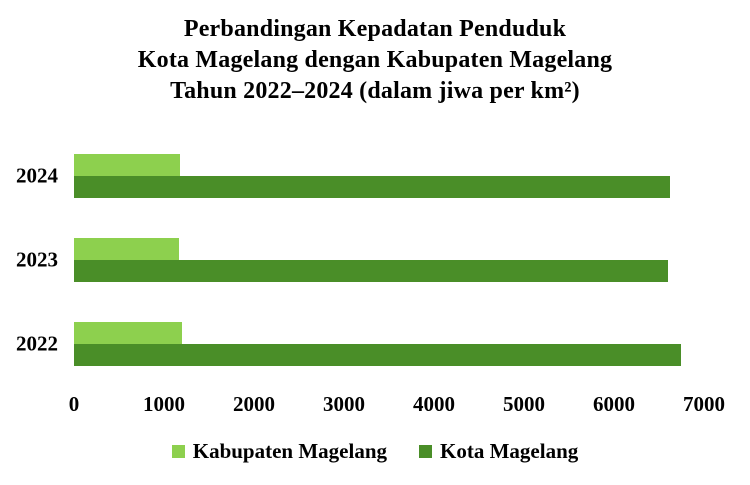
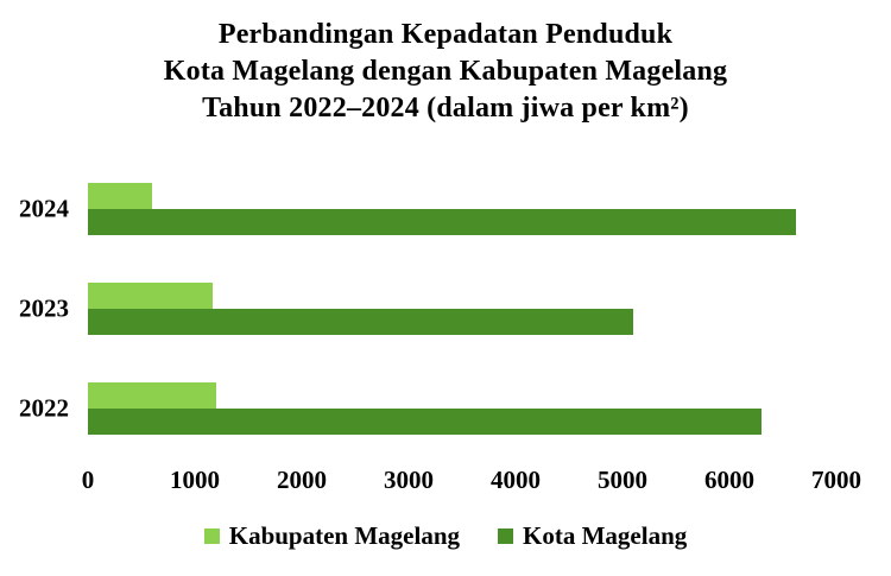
Kabupaten Magelang/2024: 1200 -> 600
Kota Magelang/2023: 6600 -> 5100
Kota Magelang/2022: 6700 -> 6300
